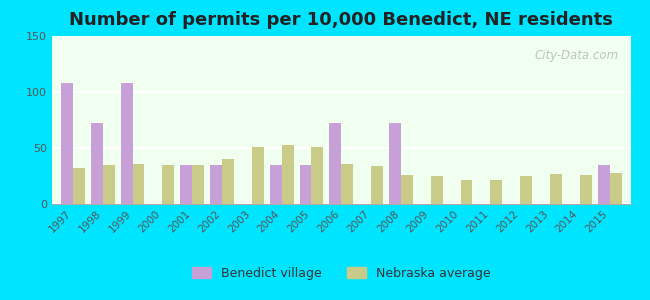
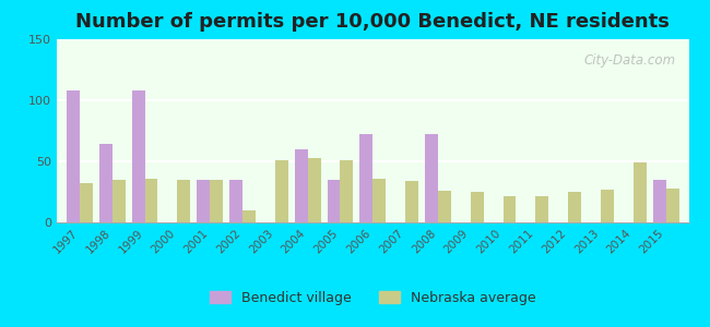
Benedict village/1998: 72 -> 64
Nebraska average/2002: 40 -> 10
Benedict village/2004: 35 -> 60
Nebraska average/2014: 26 -> 49
